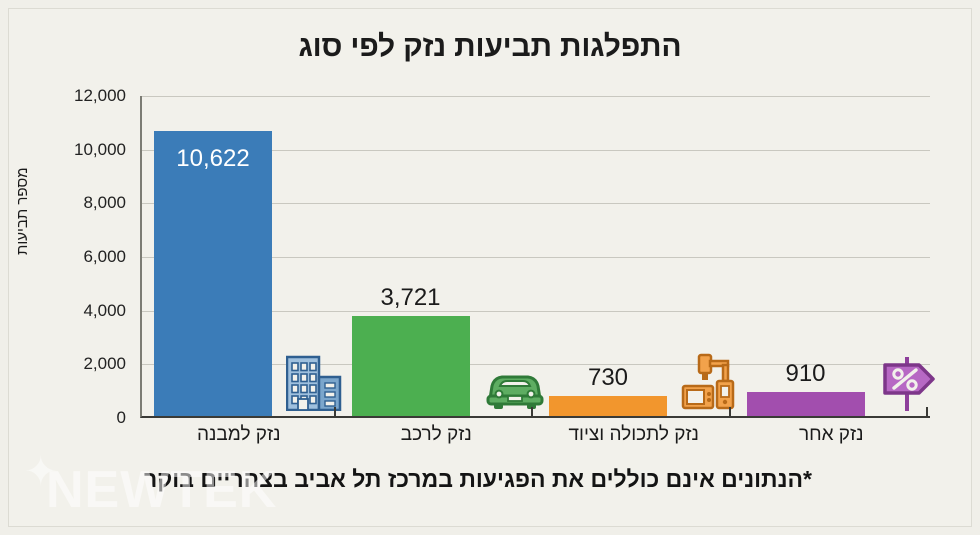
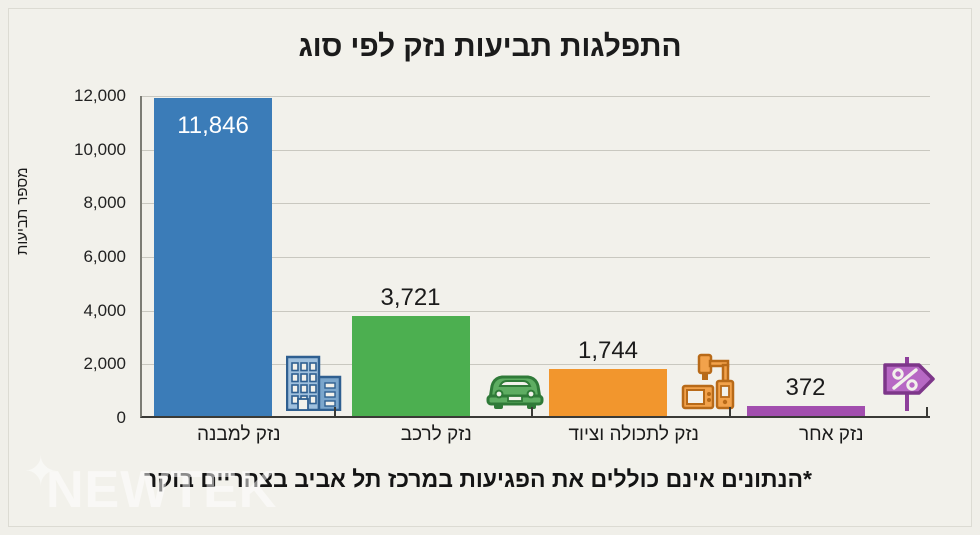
נזק למבנה: 10,622 -> 11,846
נזק לתכולה וציוד: 730 -> 1,744
נזק אחר: 910 -> 372
